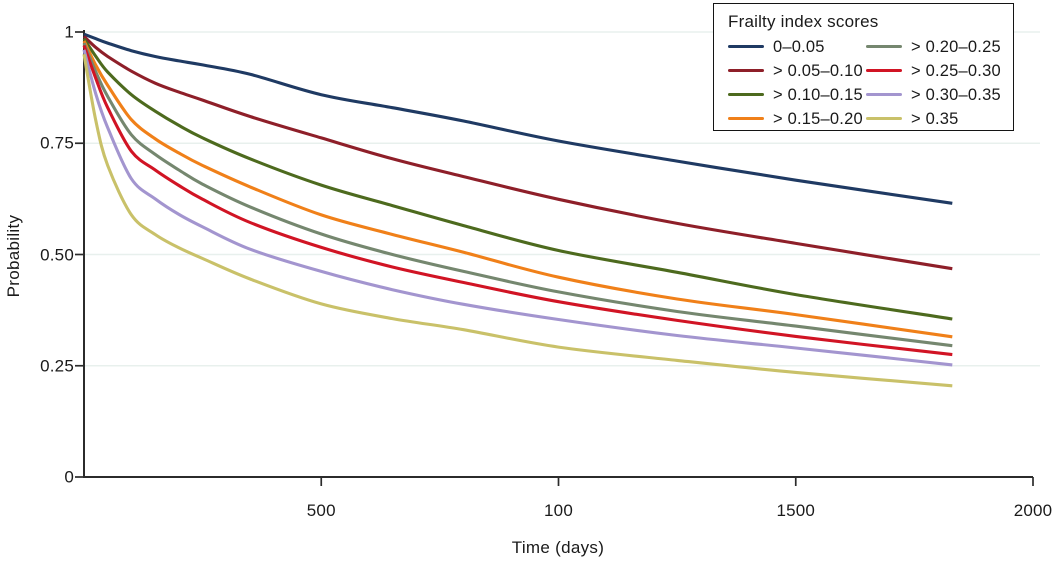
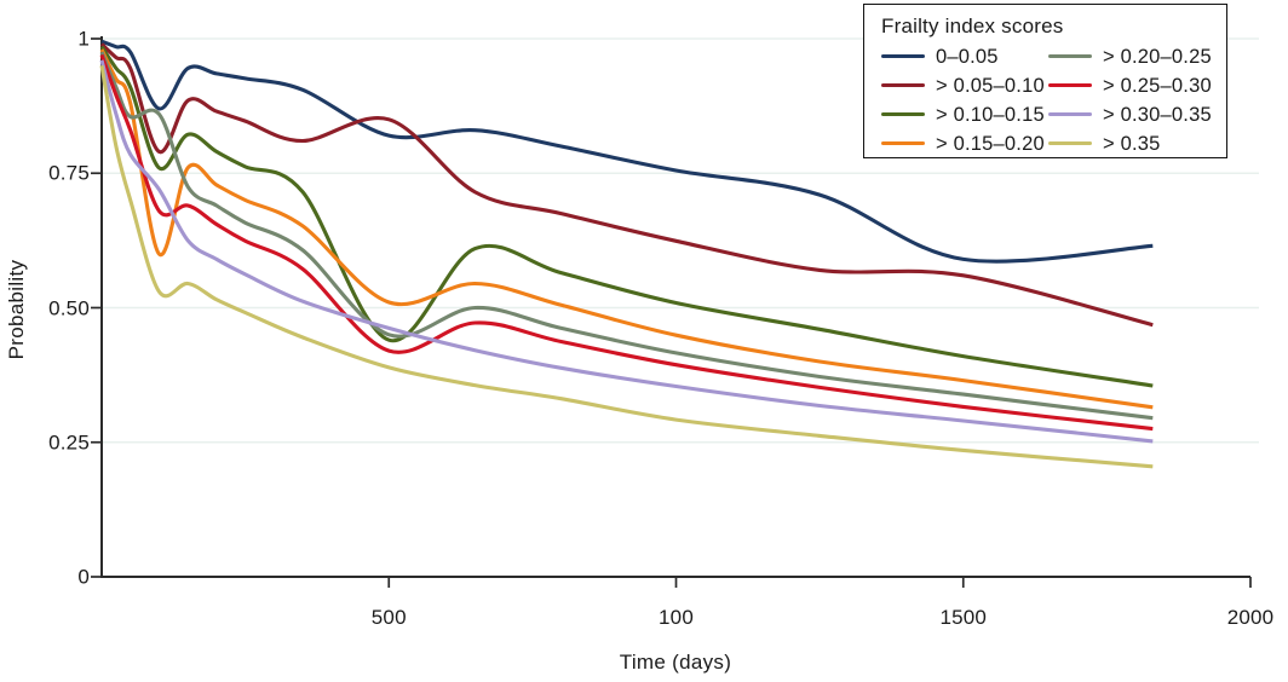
0–0.05/100: 0.96 -> 0.87
> 0.05–0.10/100: 0.91 -> 0.79
> 0.10–0.15/100: 0.86 -> 0.76
> 0.15–0.20/100: 0.80 -> 0.60
> 0.20–0.25/100: 0.77 -> 0.86
> 0.25–0.30/100: 0.73 -> 0.68
> 0.30–0.35/100: 0.67 -> 0.72
> 0.35/100: 0.59 -> 0.53
0–0.05/500: 0.86 -> 0.82
> 0.05–0.10/500: 0.76 -> 0.85
> 0.10–0.15/500: 0.66 -> 0.44
> 0.15–0.20/500: 0.59 -> 0.51
> 0.20–0.25/500: 0.55 -> 0.45
> 0.25–0.30/500: 0.52 -> 0.42
0–0.05/1500: 0.67 -> 0.59
> 0.05–0.10/1500: 0.53 -> 0.56
